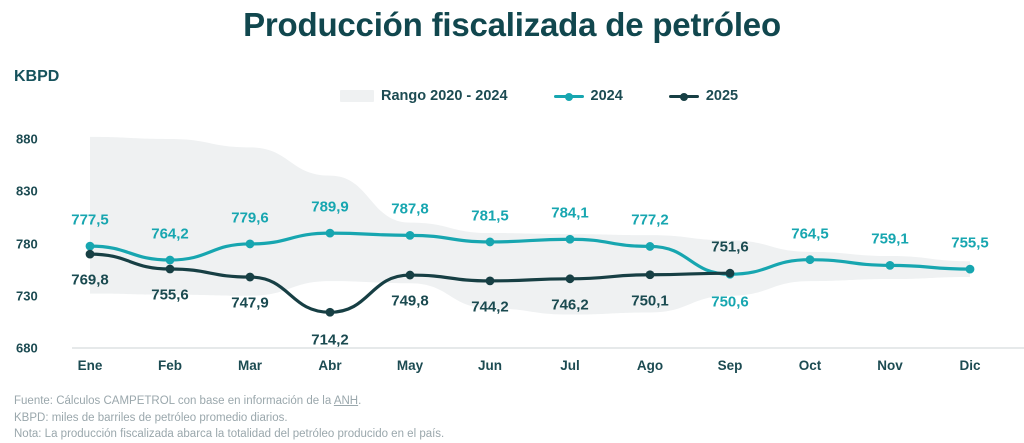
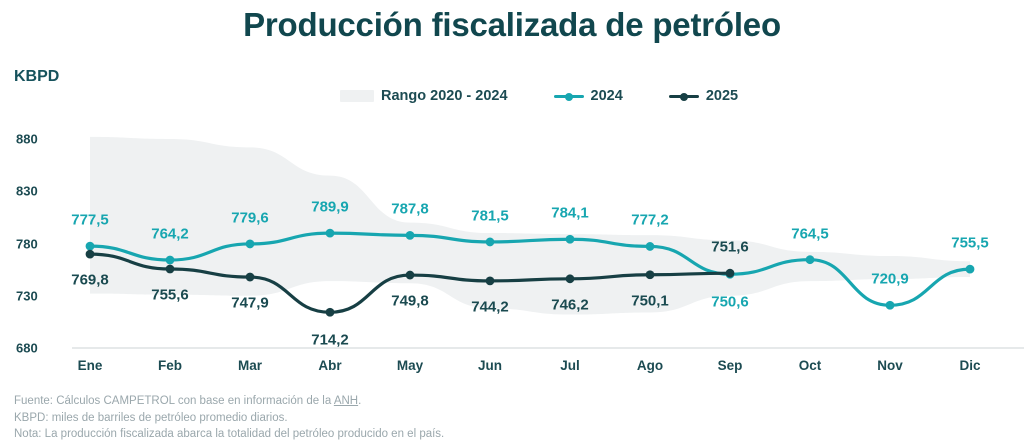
2024/Nov: 759,1 -> 720,9
